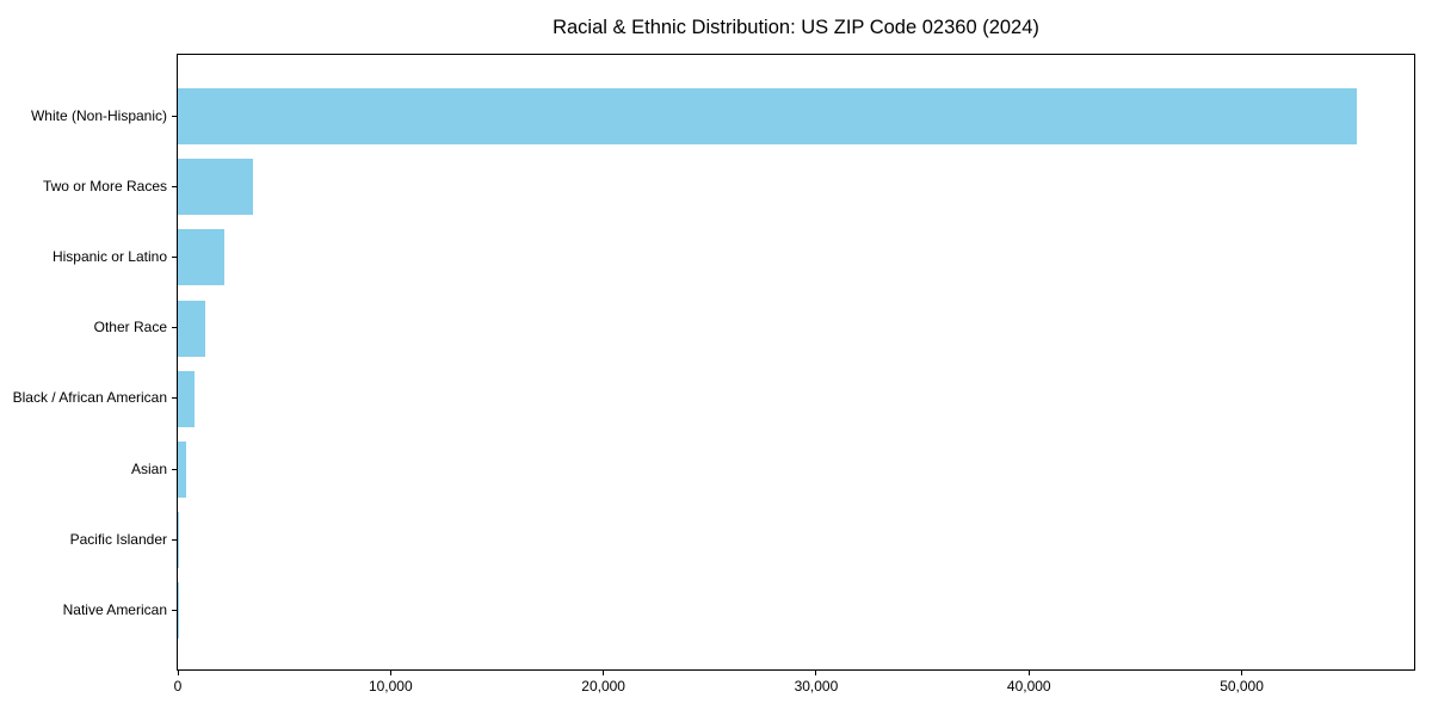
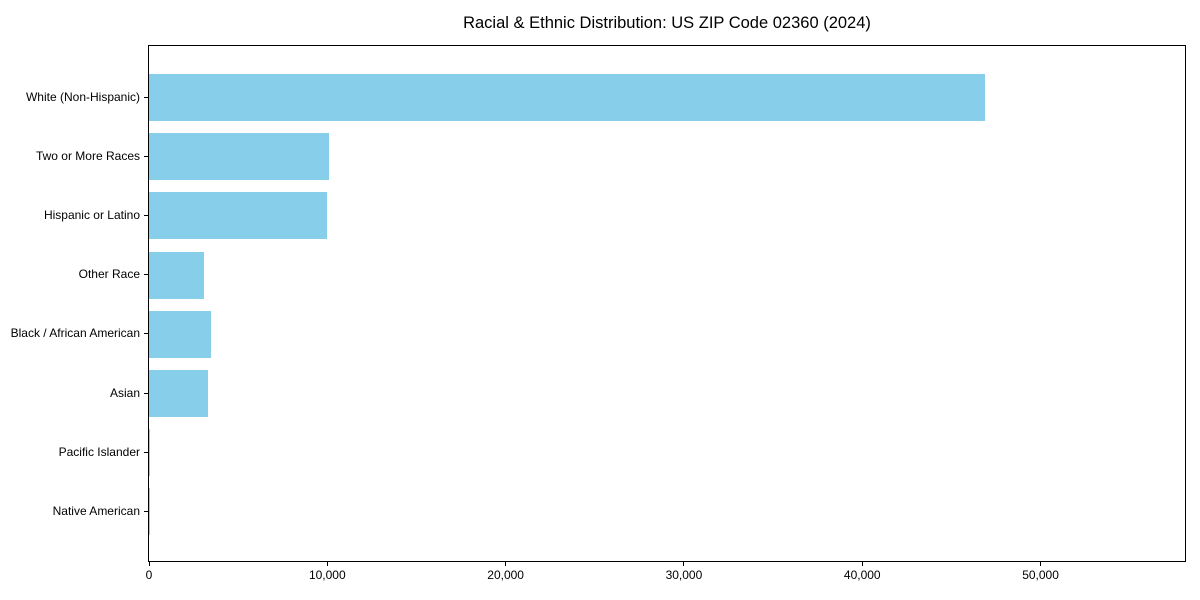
White (Non-Hispanic): 55400 -> 46900
Two or More Races: 3500 -> 10100
Hispanic or Latino: 2200 -> 10000
Other Race: 1300 -> 3100
Black / African American: 800 -> 3500
Asian: 400 -> 3300
